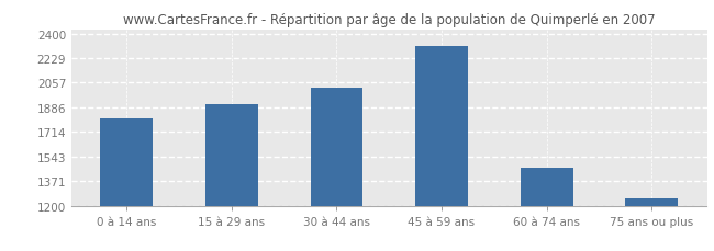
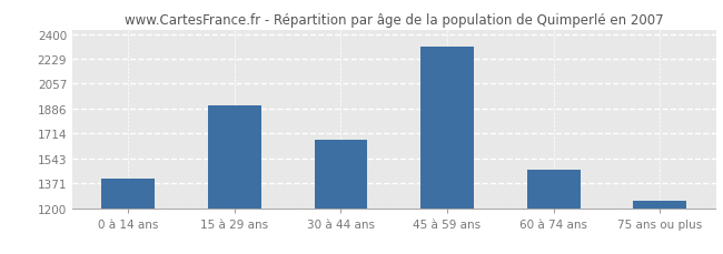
0 à 14 ans: 1810 -> 1400
30 à 44 ans: 2020 -> 1670
